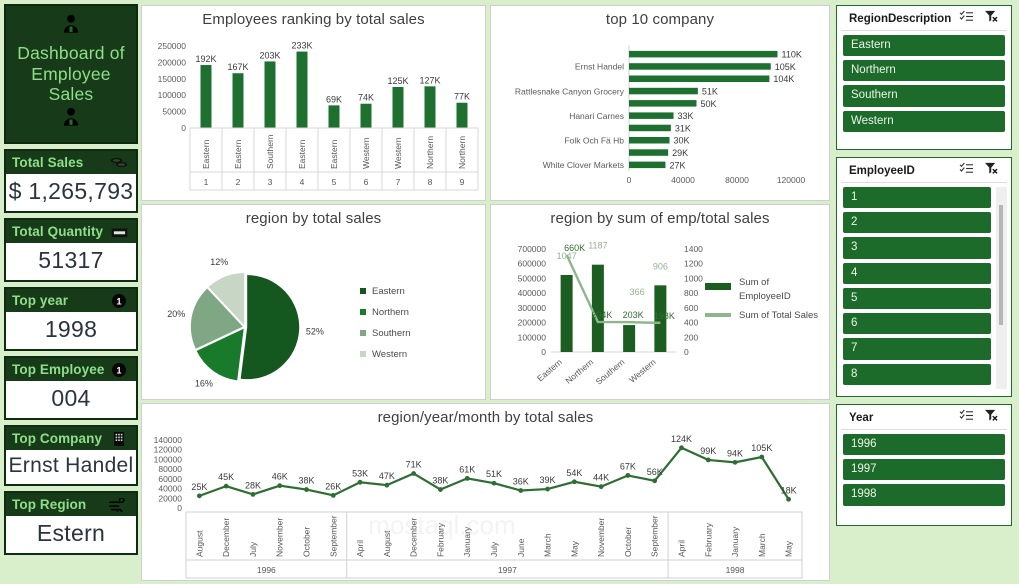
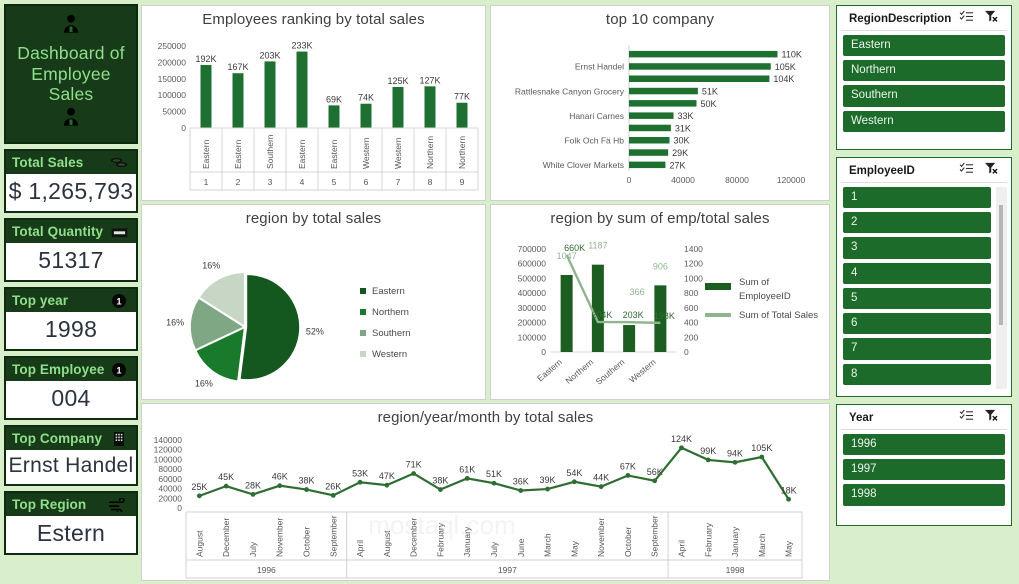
region by total sales/Southern: 20% -> 16%
region by total sales/Western: 12% -> 16%
